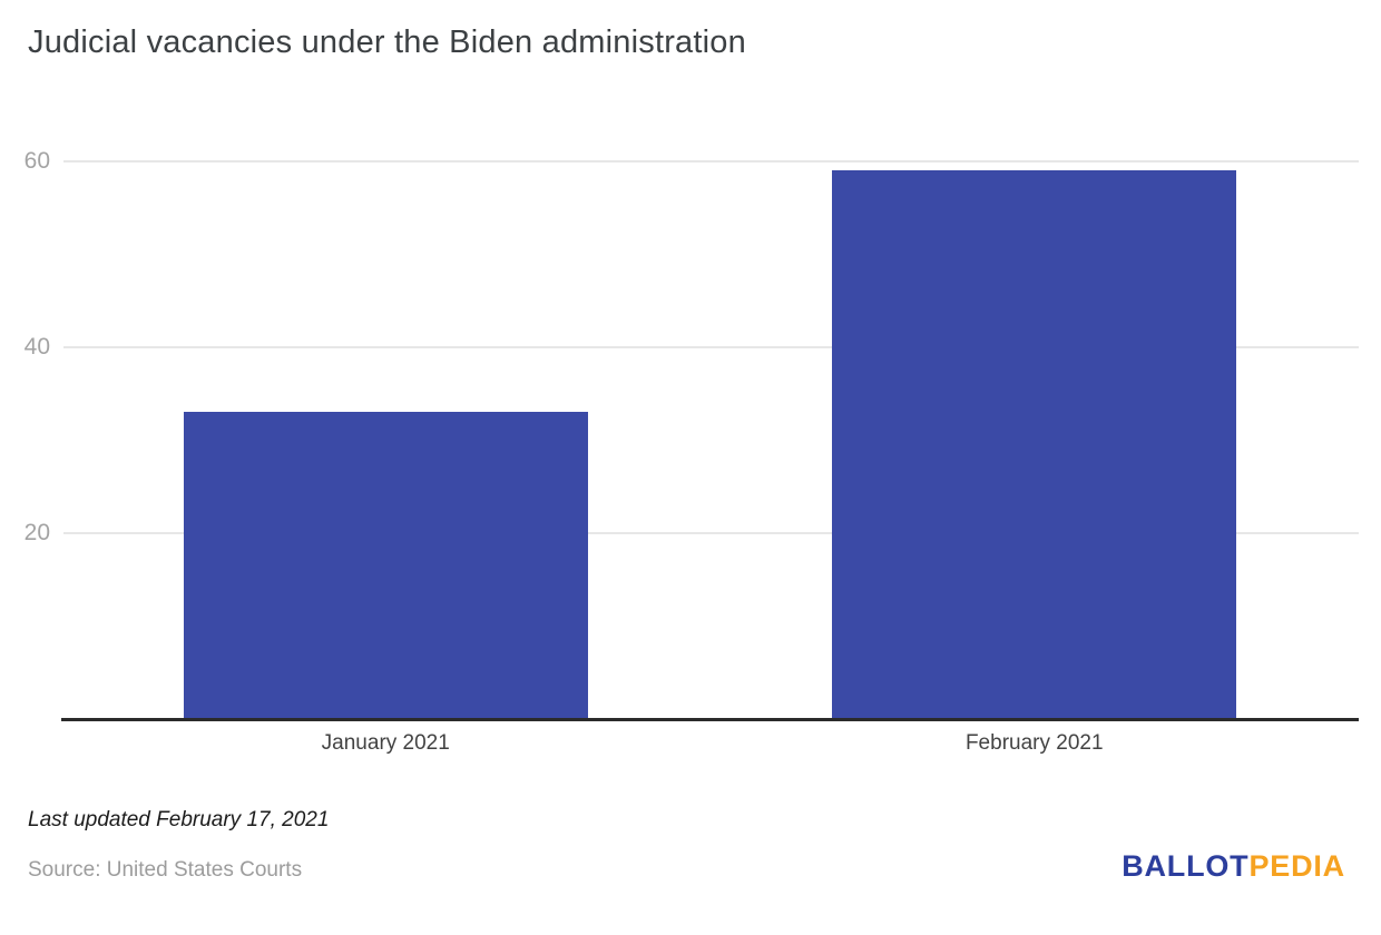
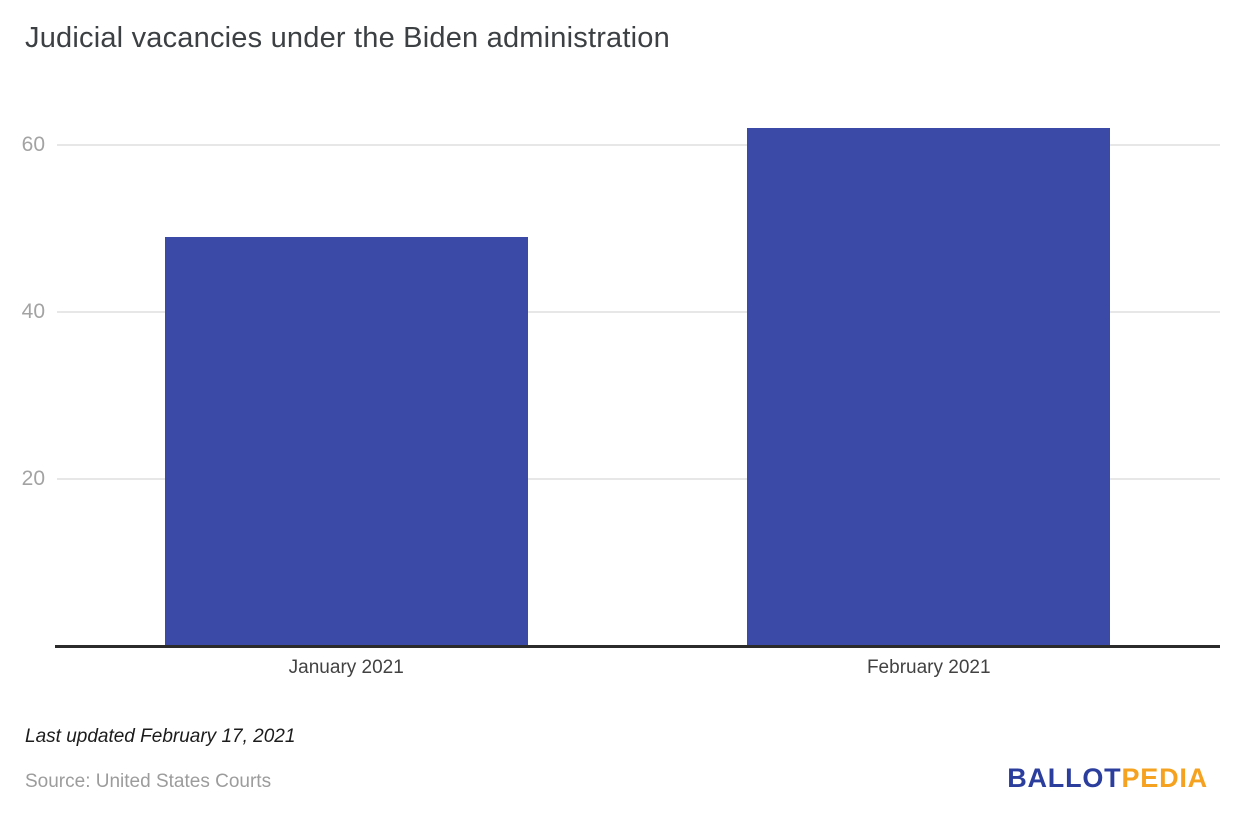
January 2021: 33 -> 49
February 2021: 59 -> 62
